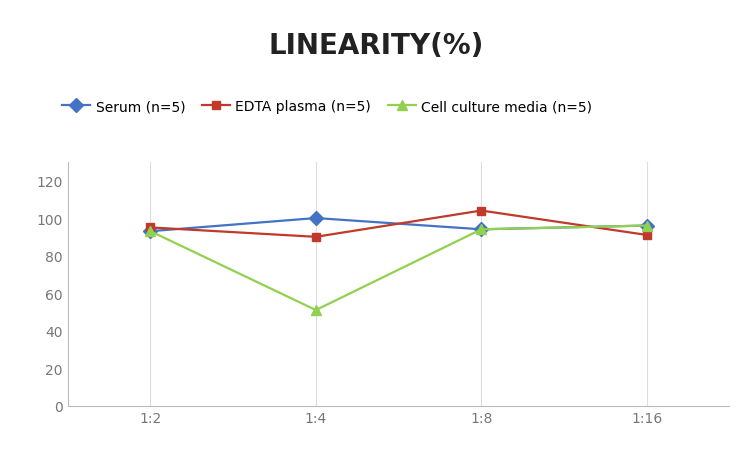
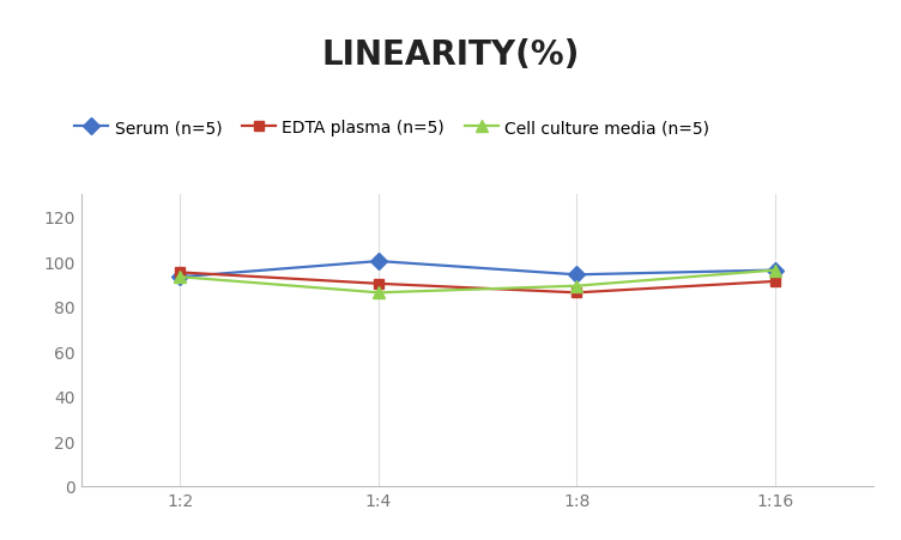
Cell culture media (n=5)/1:4: 51 -> 86
EDTA plasma (n=5)/1:8: 104 -> 86
Cell culture media (n=5)/1:8: 94 -> 89
